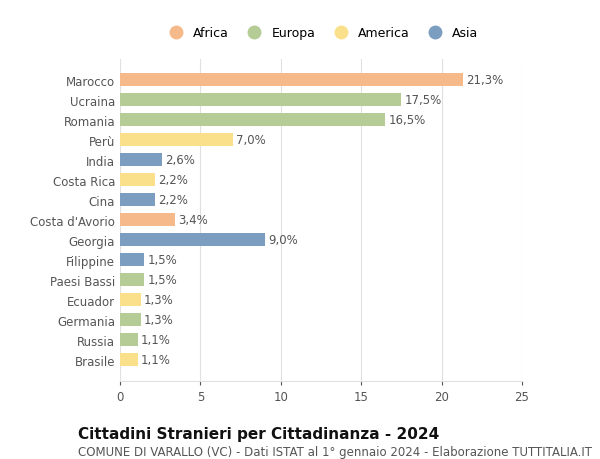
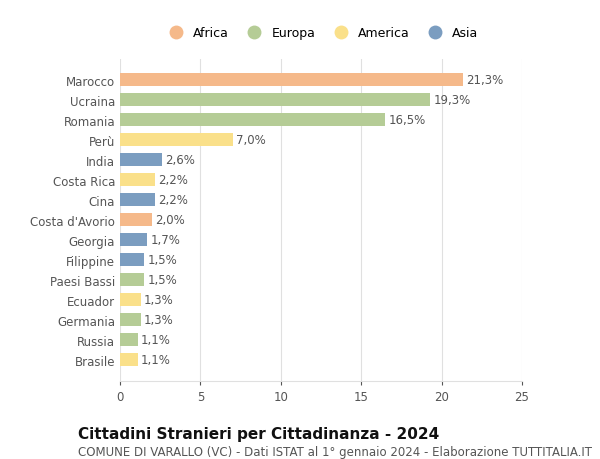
Ucraina: 17,5% -> 19,3%
Costa d'Avorio: 3,4% -> 2,0%
Georgia: 9,0% -> 1,7%
